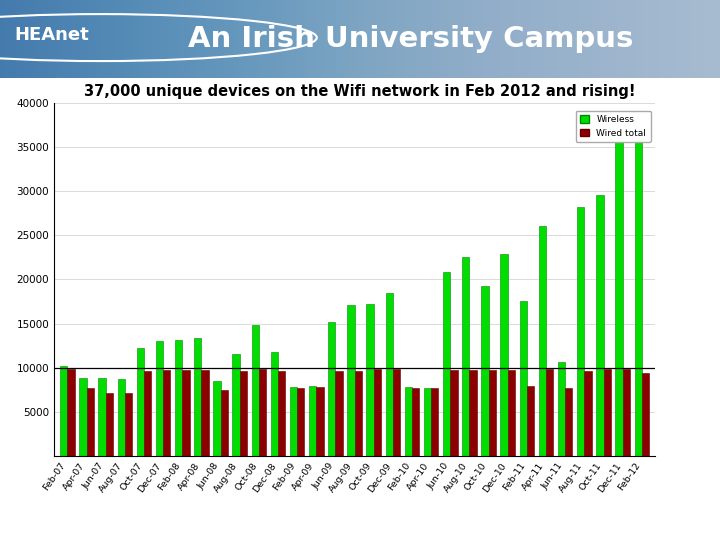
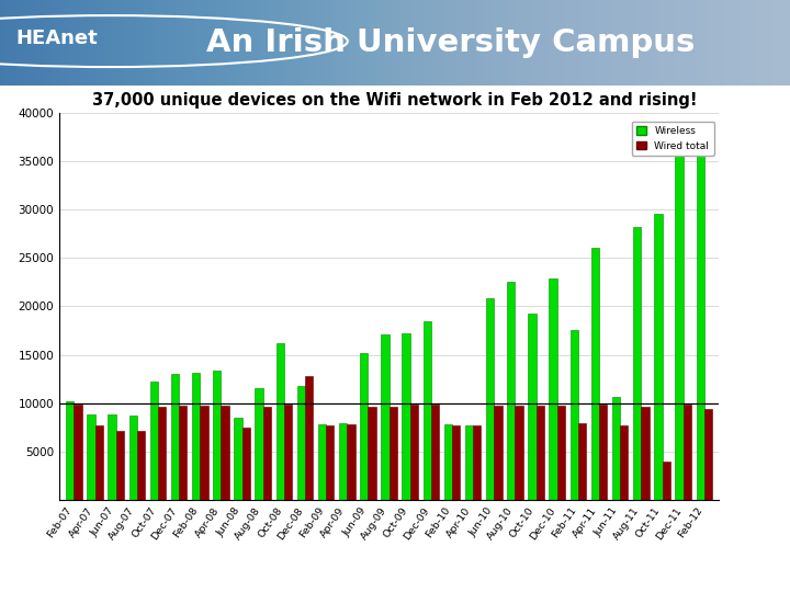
Wireless/Oct-08: 14800 -> 16200
Wired total/Dec-08: 9600 -> 12800
Wired total/Oct-11: 9900 -> 4000
